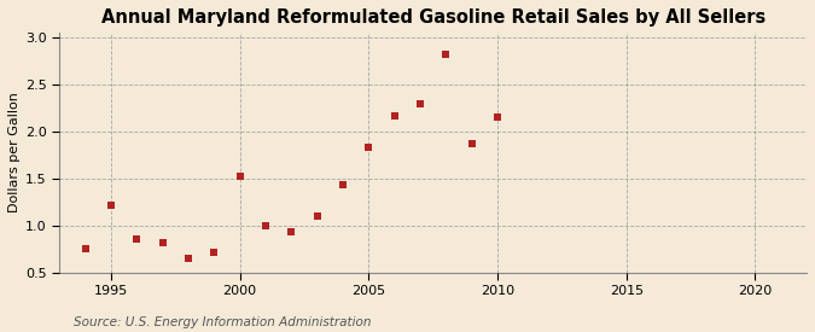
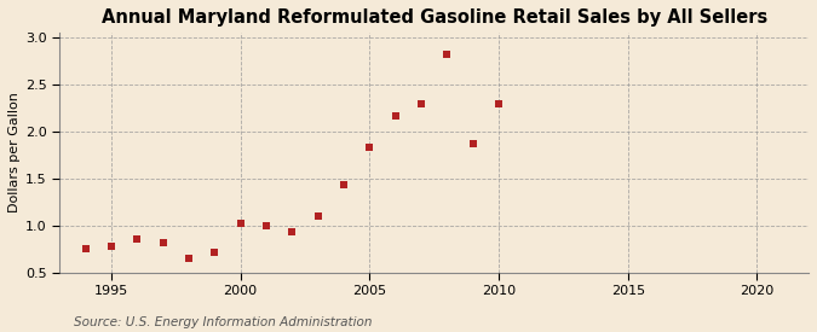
1995: 1.22 -> 0.78
2000: 1.52 -> 1.02
2010: 2.16 -> 2.30
